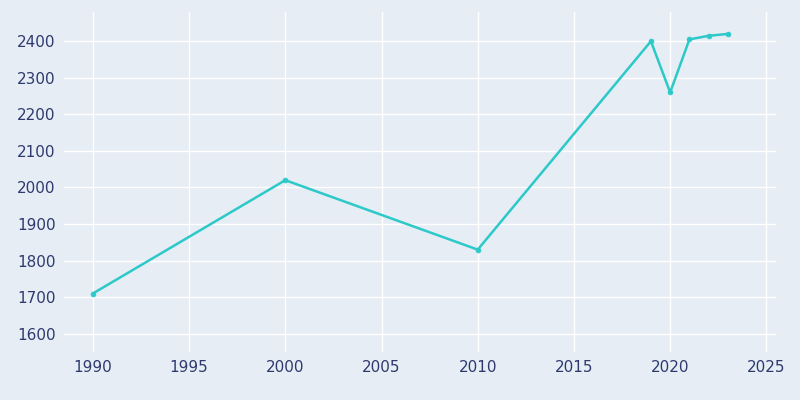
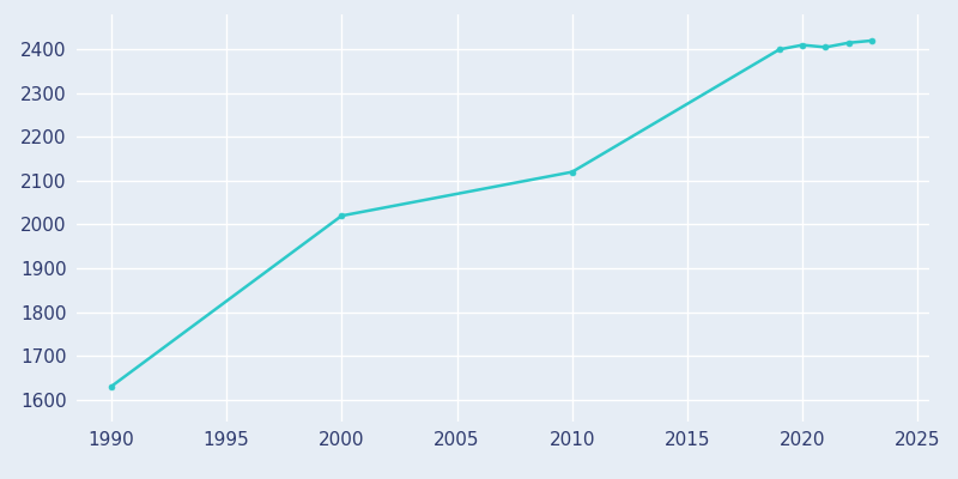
1990: 1710 -> 1630
2010: 1830 -> 2120
2020: 2260 -> 2410
